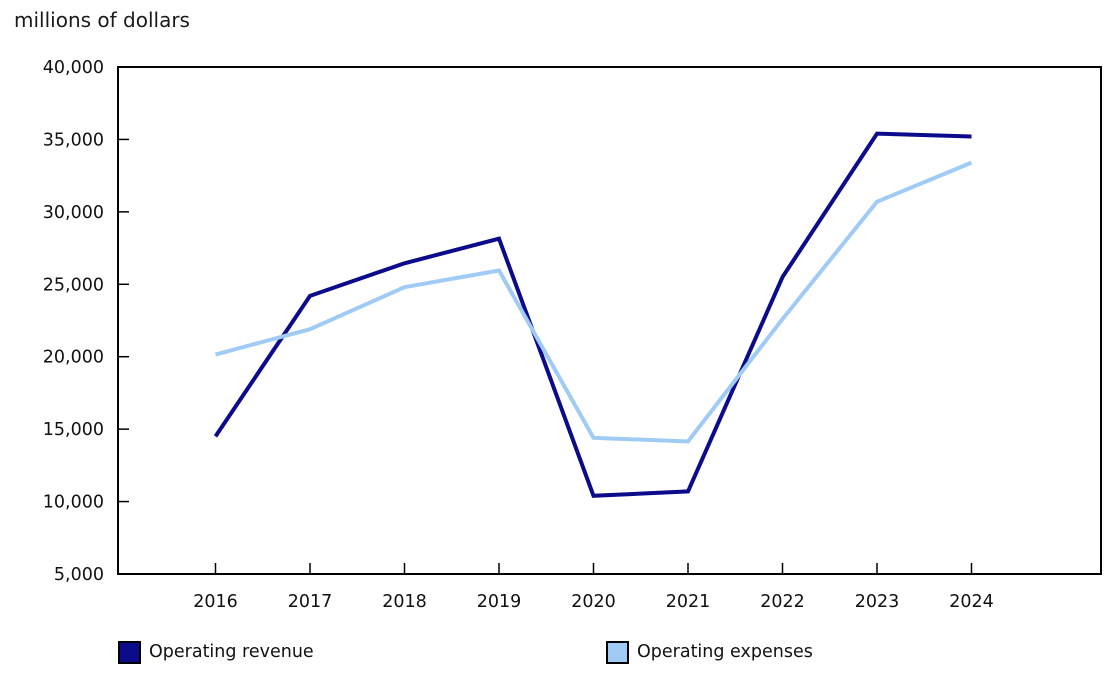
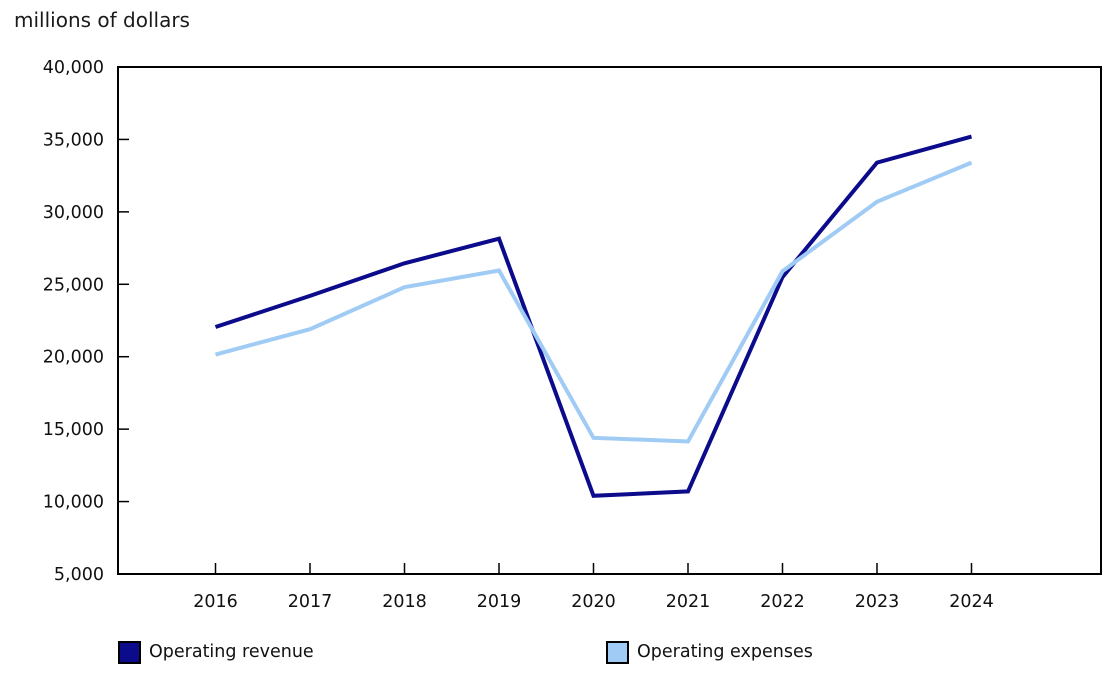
Operating revenue/2016: 14500 -> 22000
Operating expenses/2022: 22600 -> 25900
Operating revenue/2023: 35400 -> 33400
